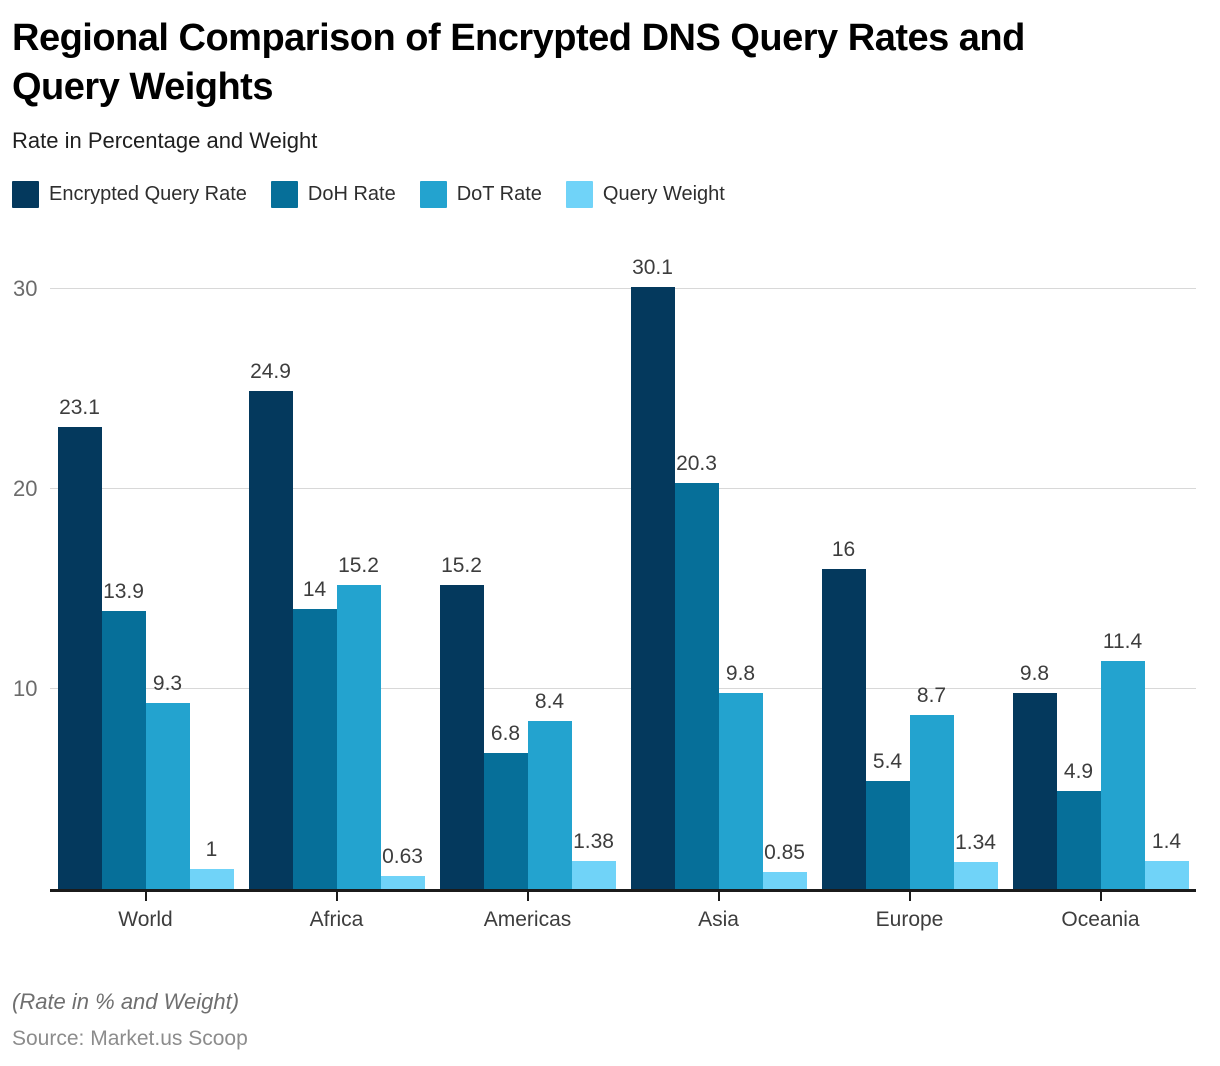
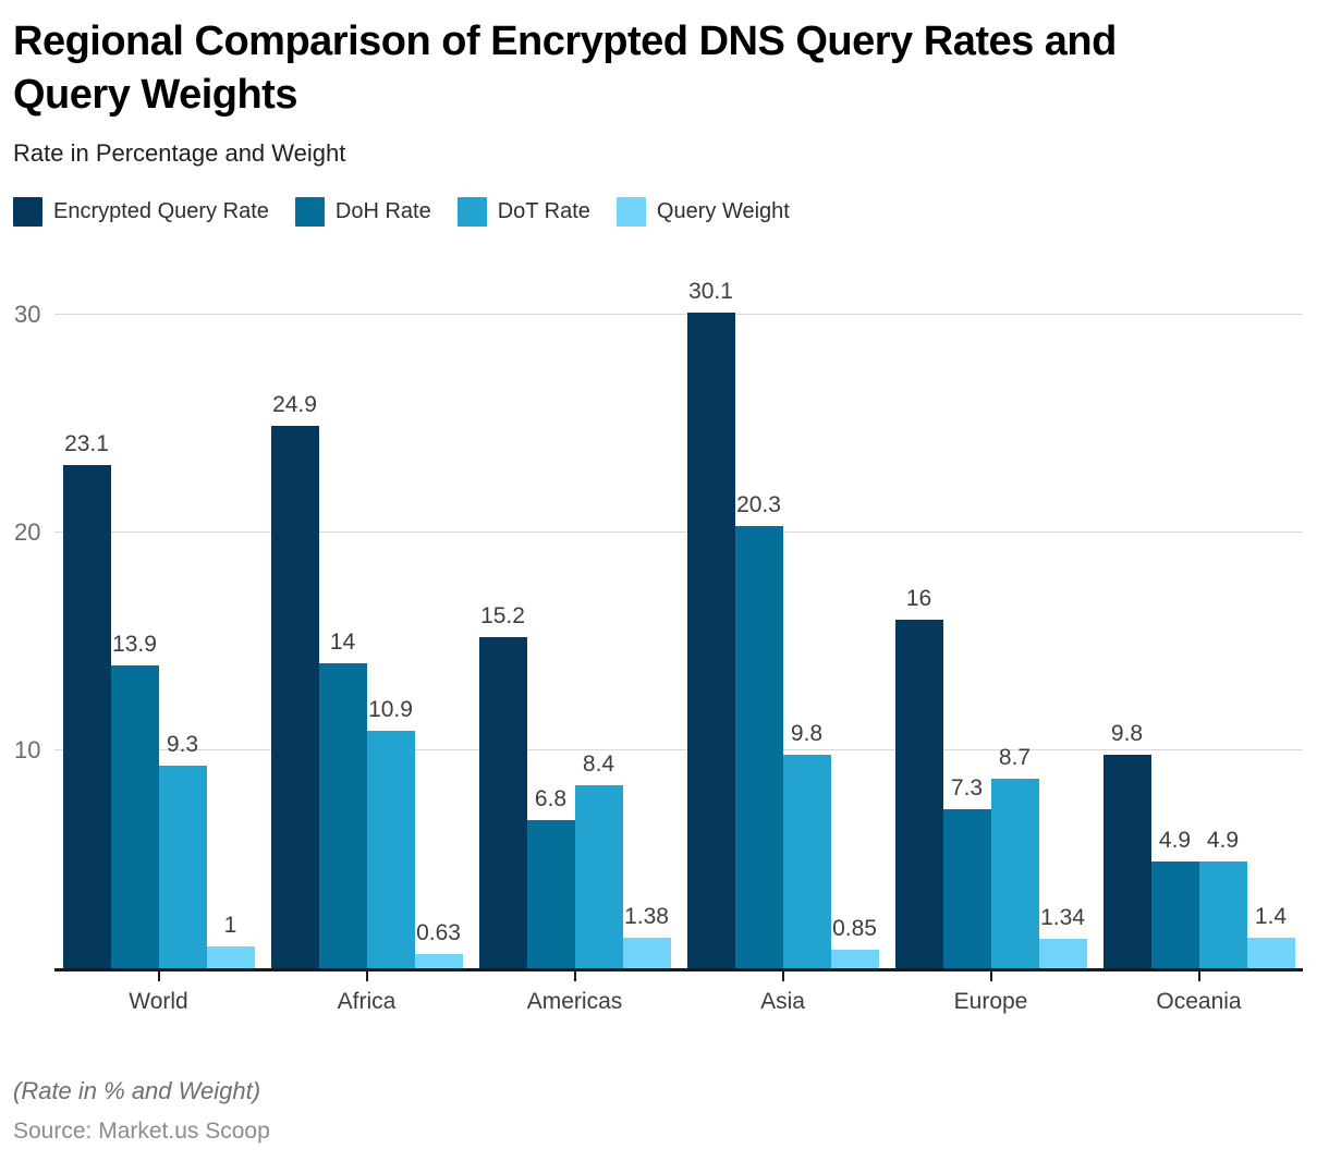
DoT Rate/Africa: 15.2 -> 10.9
DoH Rate/Europe: 5.4 -> 7.3
DoT Rate/Oceania: 11.4 -> 4.9
